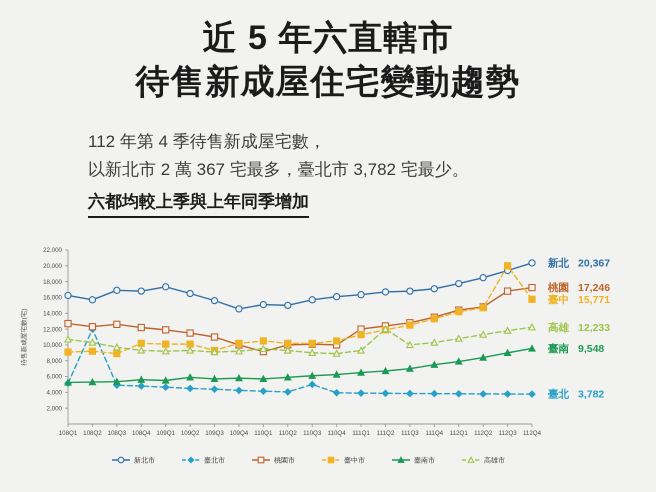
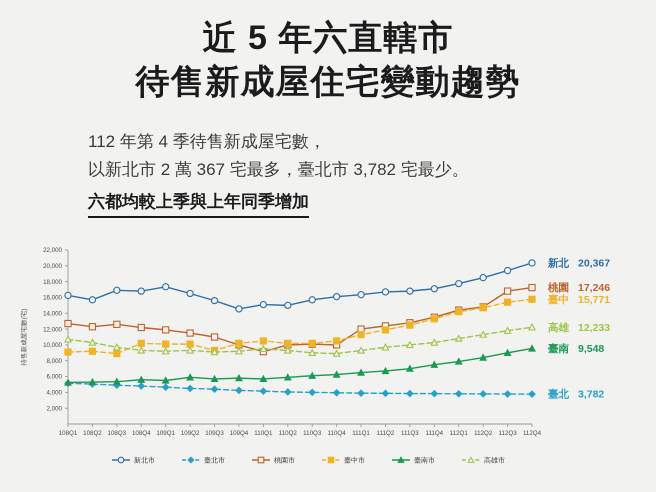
臺北市/108Q2: 12000 -> 5000
臺北市/110Q3: 5000 -> 4000
高雄市/111Q2: 12000 -> 10000
臺中市/112Q3: 20000 -> 15000
